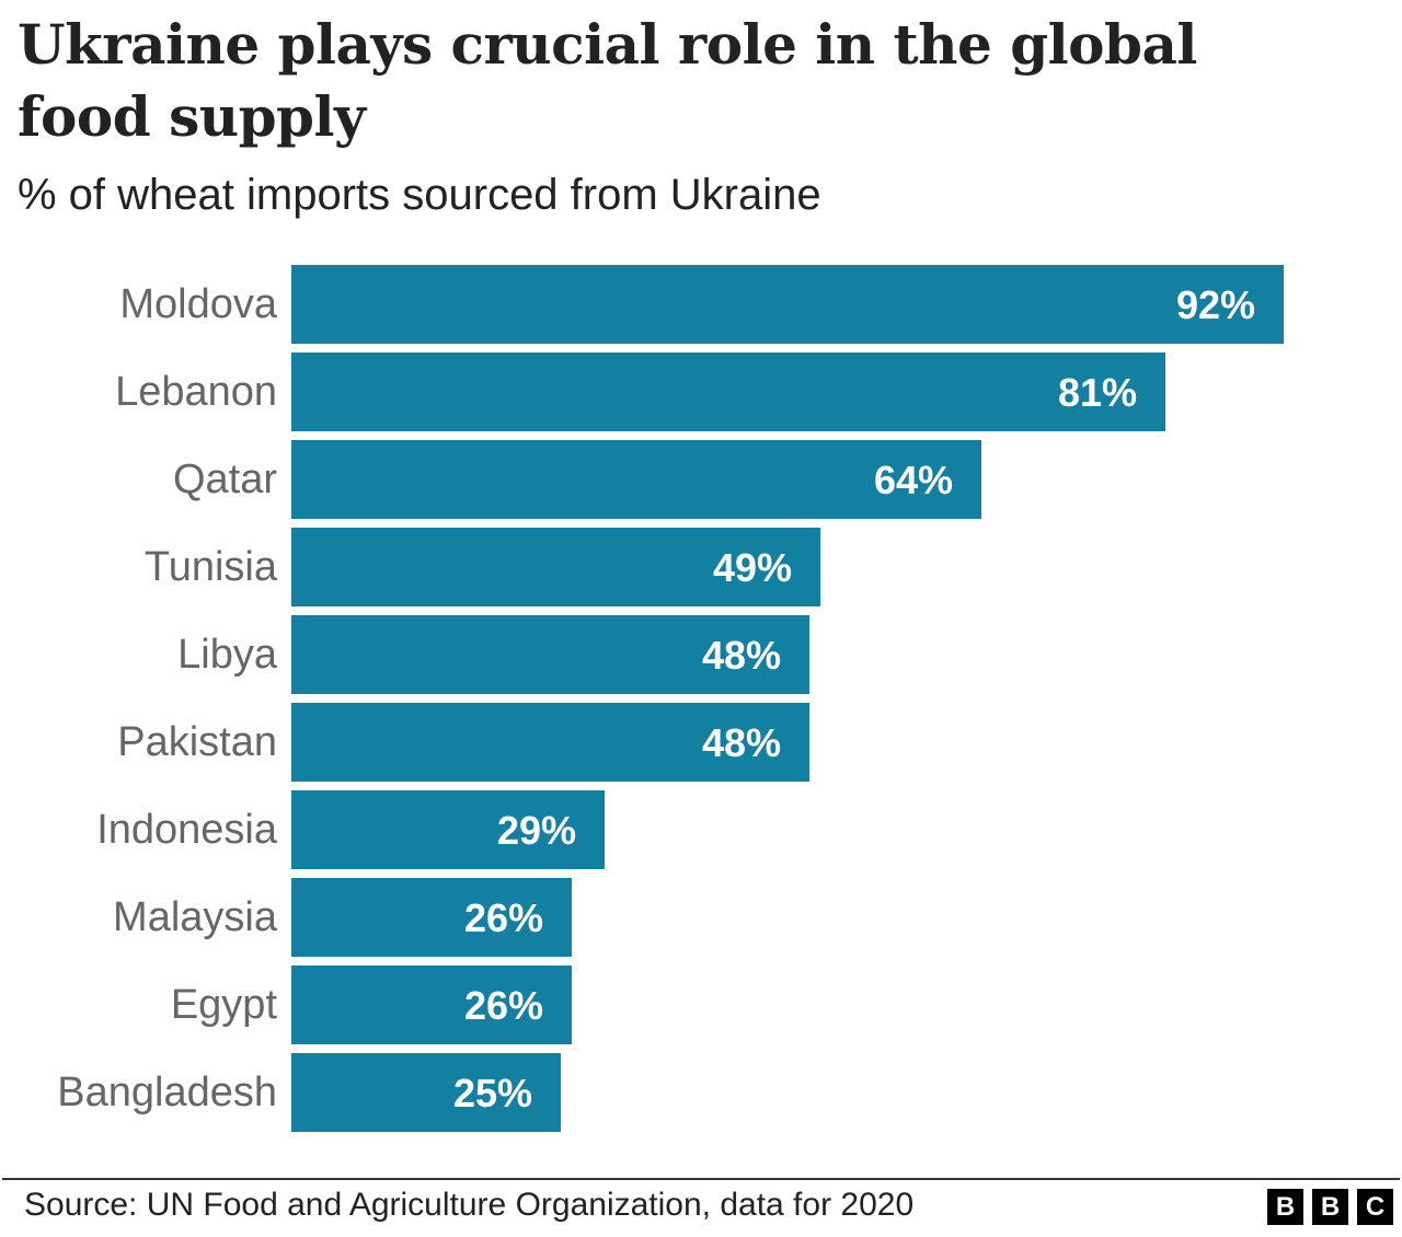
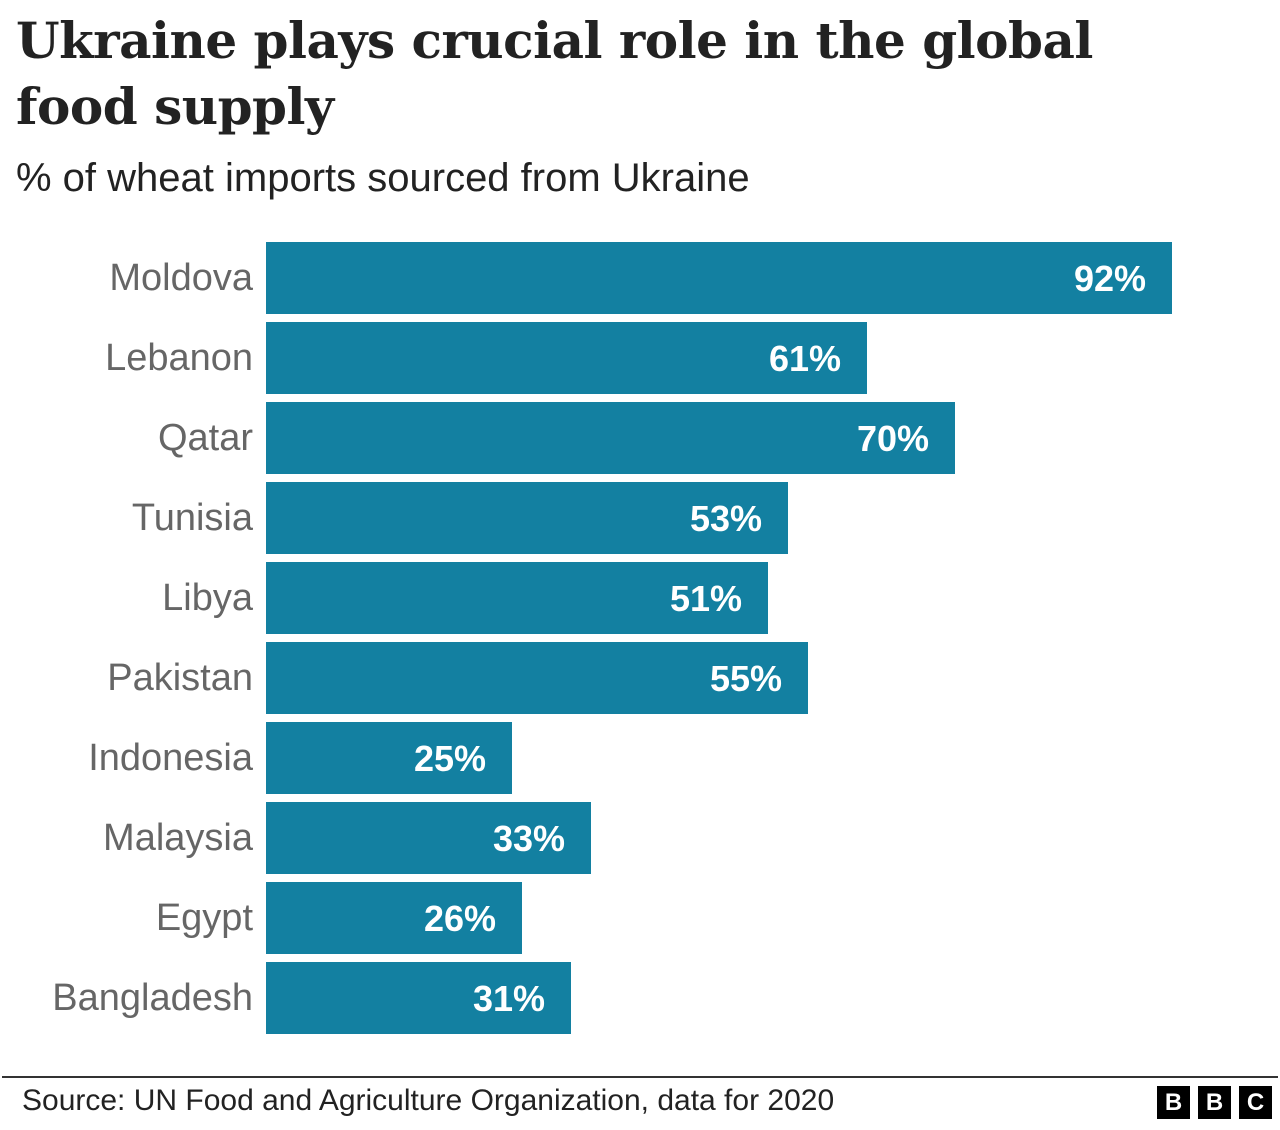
Lebanon: 81% -> 61%
Qatar: 64% -> 70%
Tunisia: 49% -> 53%
Libya: 48% -> 51%
Pakistan: 48% -> 55%
Indonesia: 29% -> 25%
Malaysia: 26% -> 33%
Bangladesh: 25% -> 31%
